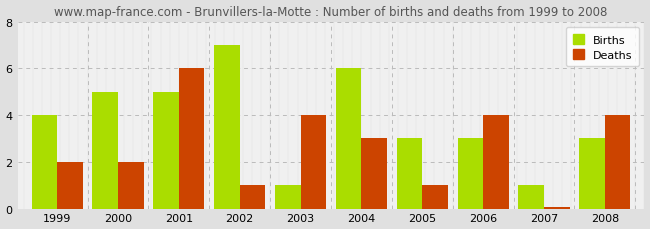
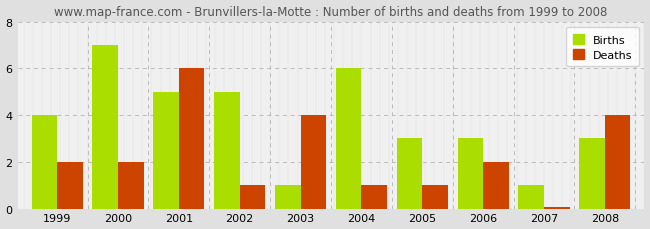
Births/2000: 5 -> 7
Births/2002: 7 -> 5
Deaths/2004: 3.00 -> 1.00
Deaths/2006: 4.00 -> 2.00
